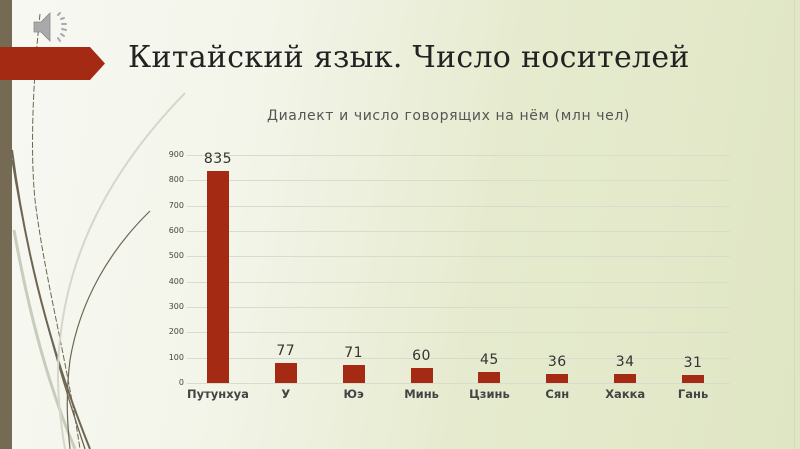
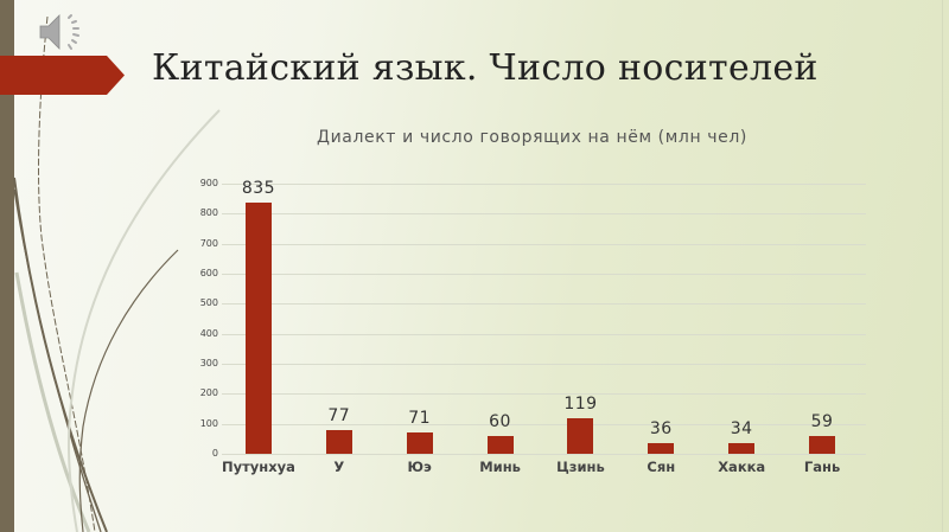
Цзинь: 45 -> 119
Гань: 31 -> 59
